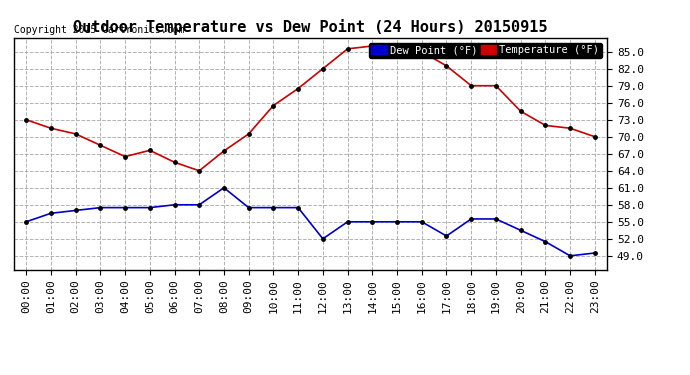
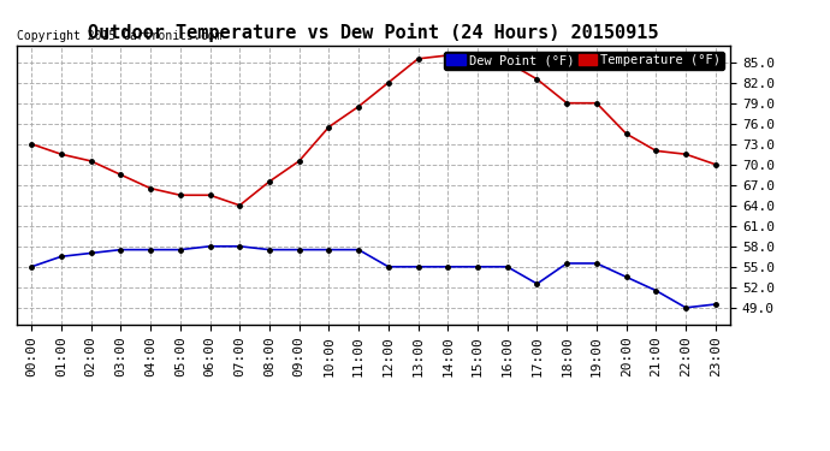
Temperature (°F)/05:00: 67.6 -> 65.5
Dew Point (°F)/08:00: 61.0 -> 57.5
Dew Point (°F)/12:00: 52.0 -> 55.0
